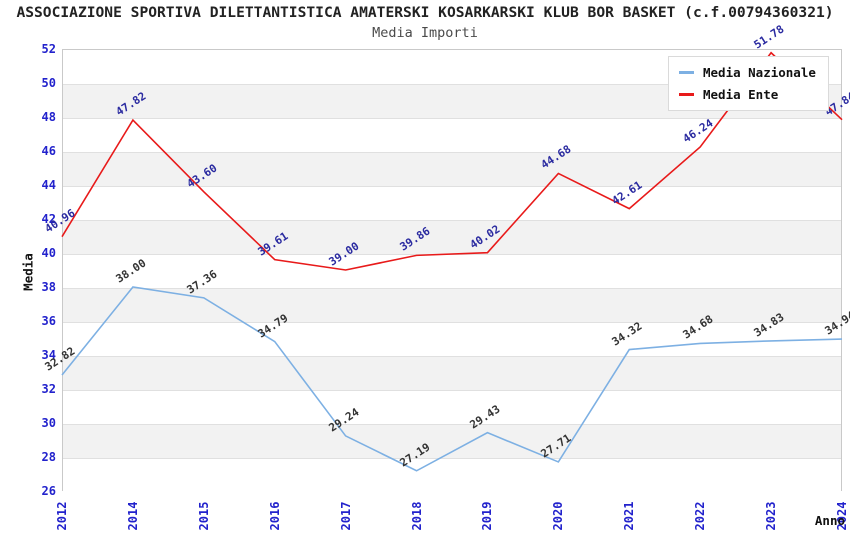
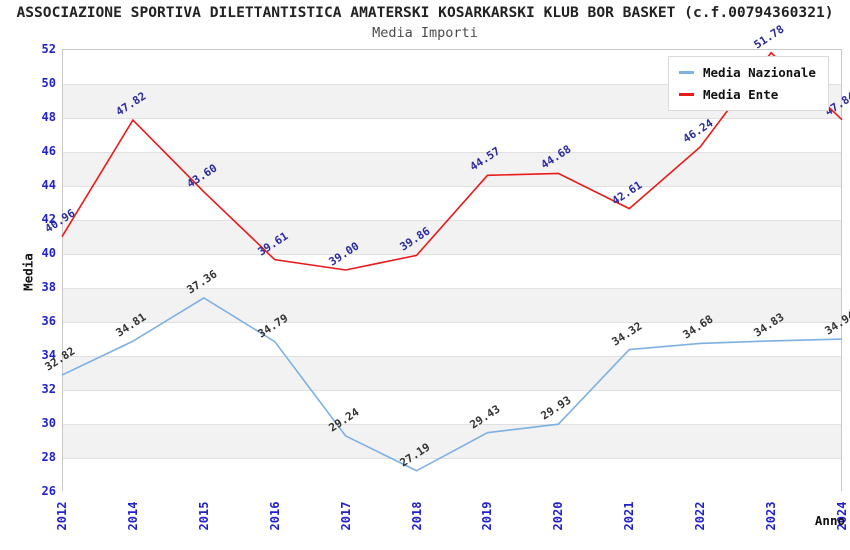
Media Nazionale/2014: 38.00 -> 34.81
Media Ente/2019: 40.02 -> 44.57
Media Nazionale/2020: 27.71 -> 29.93
